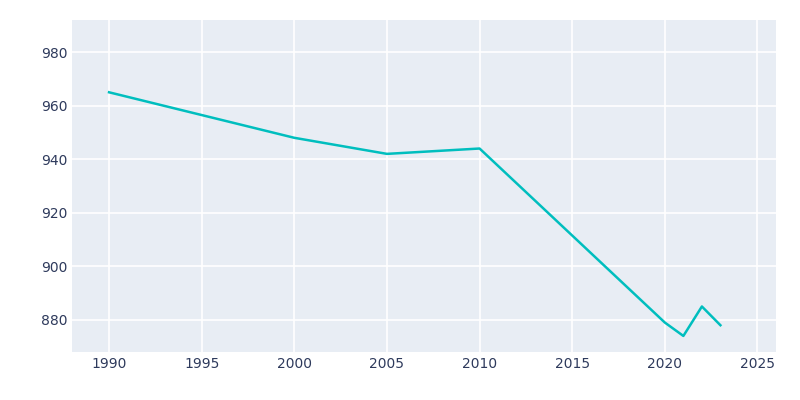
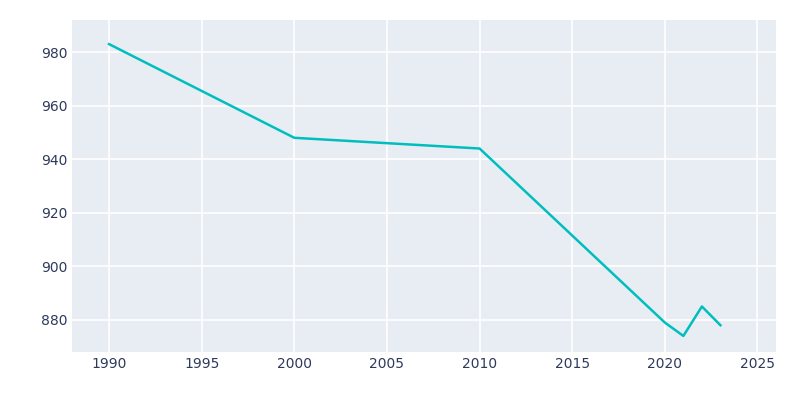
1990: 965 -> 983
2005: 942 -> 946
